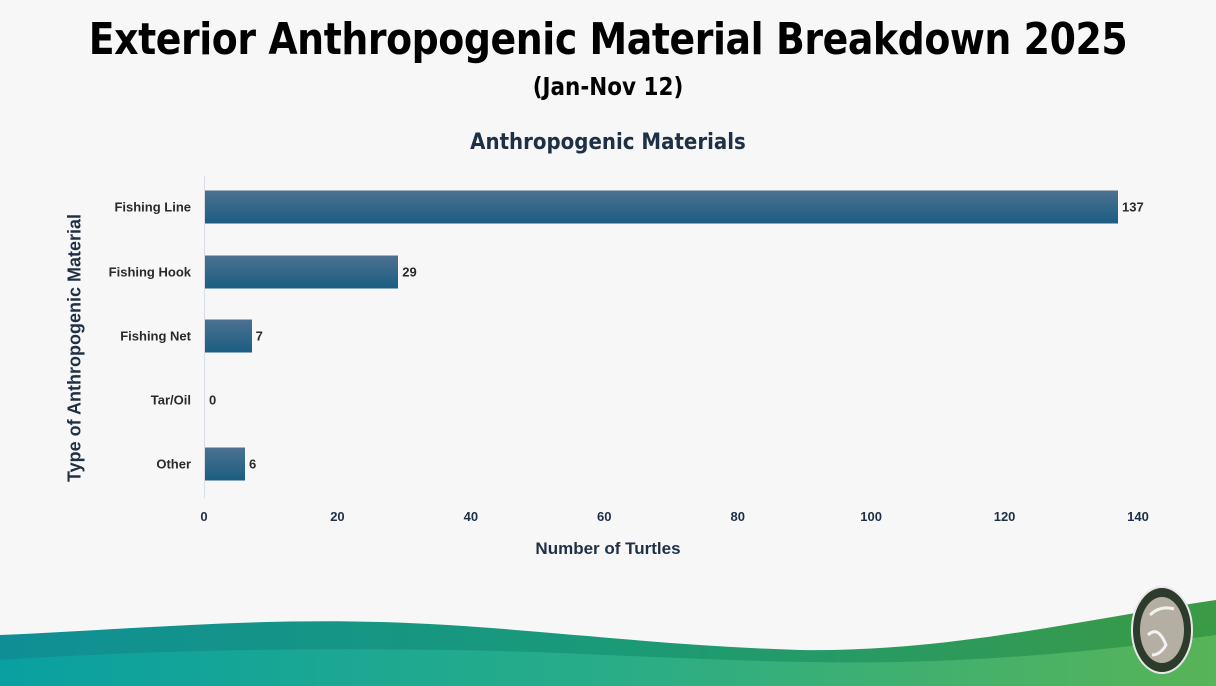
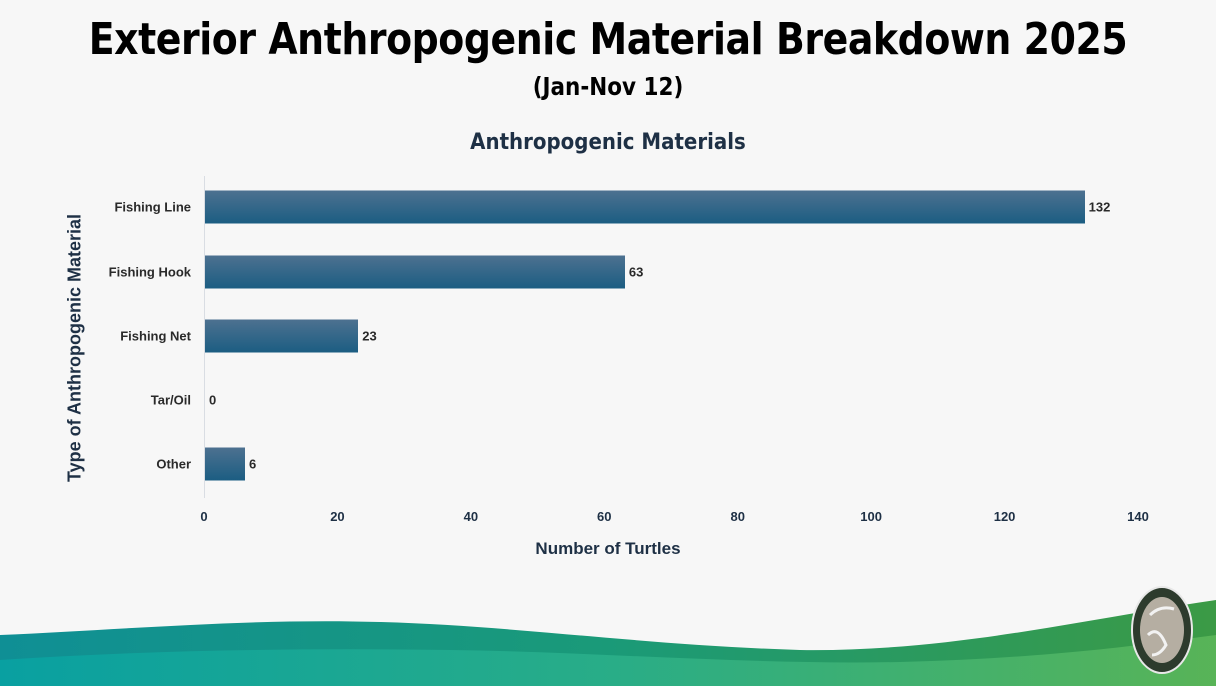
Fishing Line: 137 -> 132
Fishing Hook: 29 -> 63
Fishing Net: 7 -> 23
